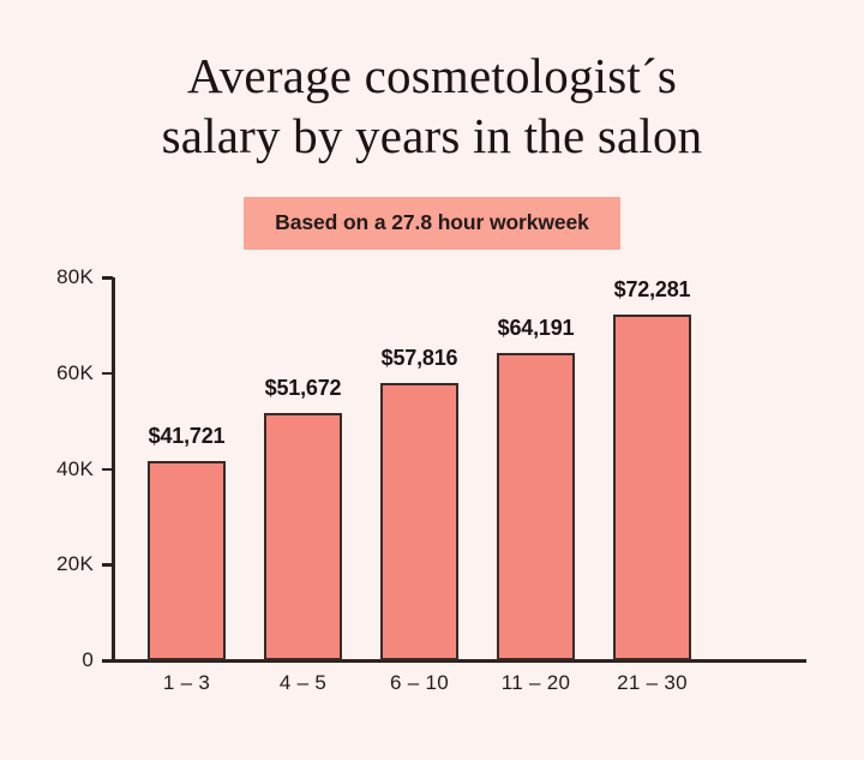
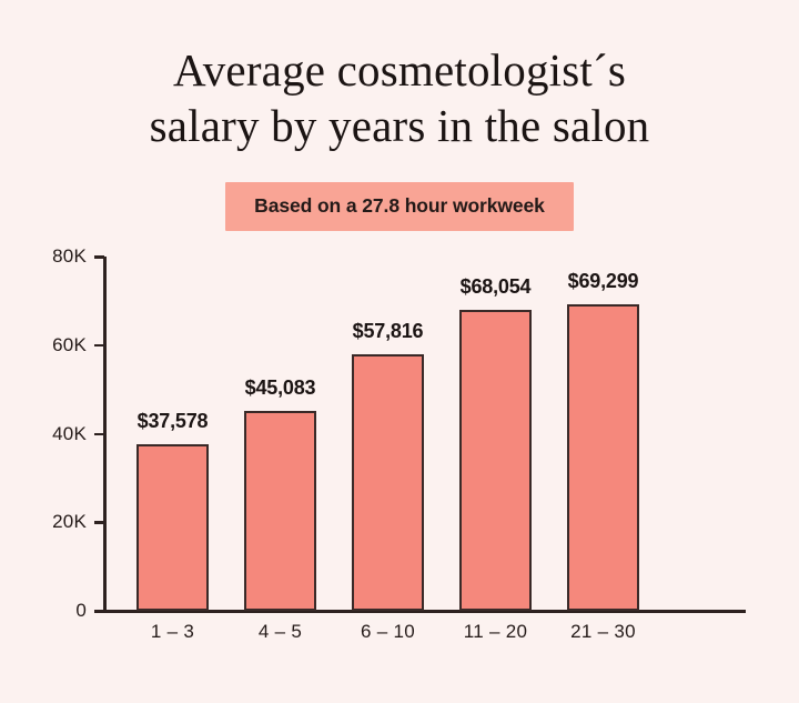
1 – 3: $41,721 -> $37,578
4 – 5: $51,672 -> $45,083
11 – 20: $64,191 -> $68,054
21 – 30: $72,281 -> $69,299
